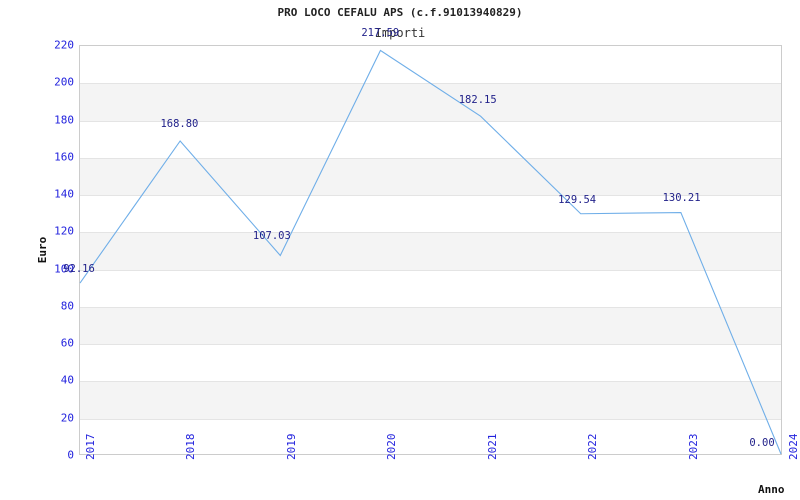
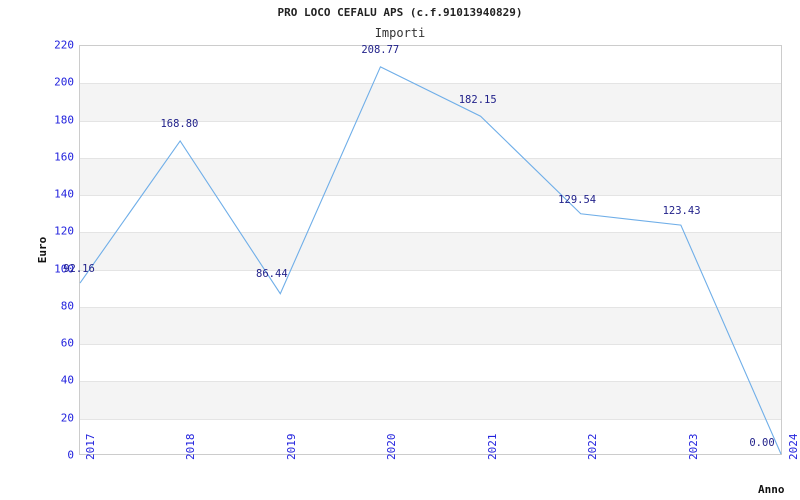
2019: 107.03 -> 86.44
2020: 217.59 -> 208.77
2023: 130.21 -> 123.43
